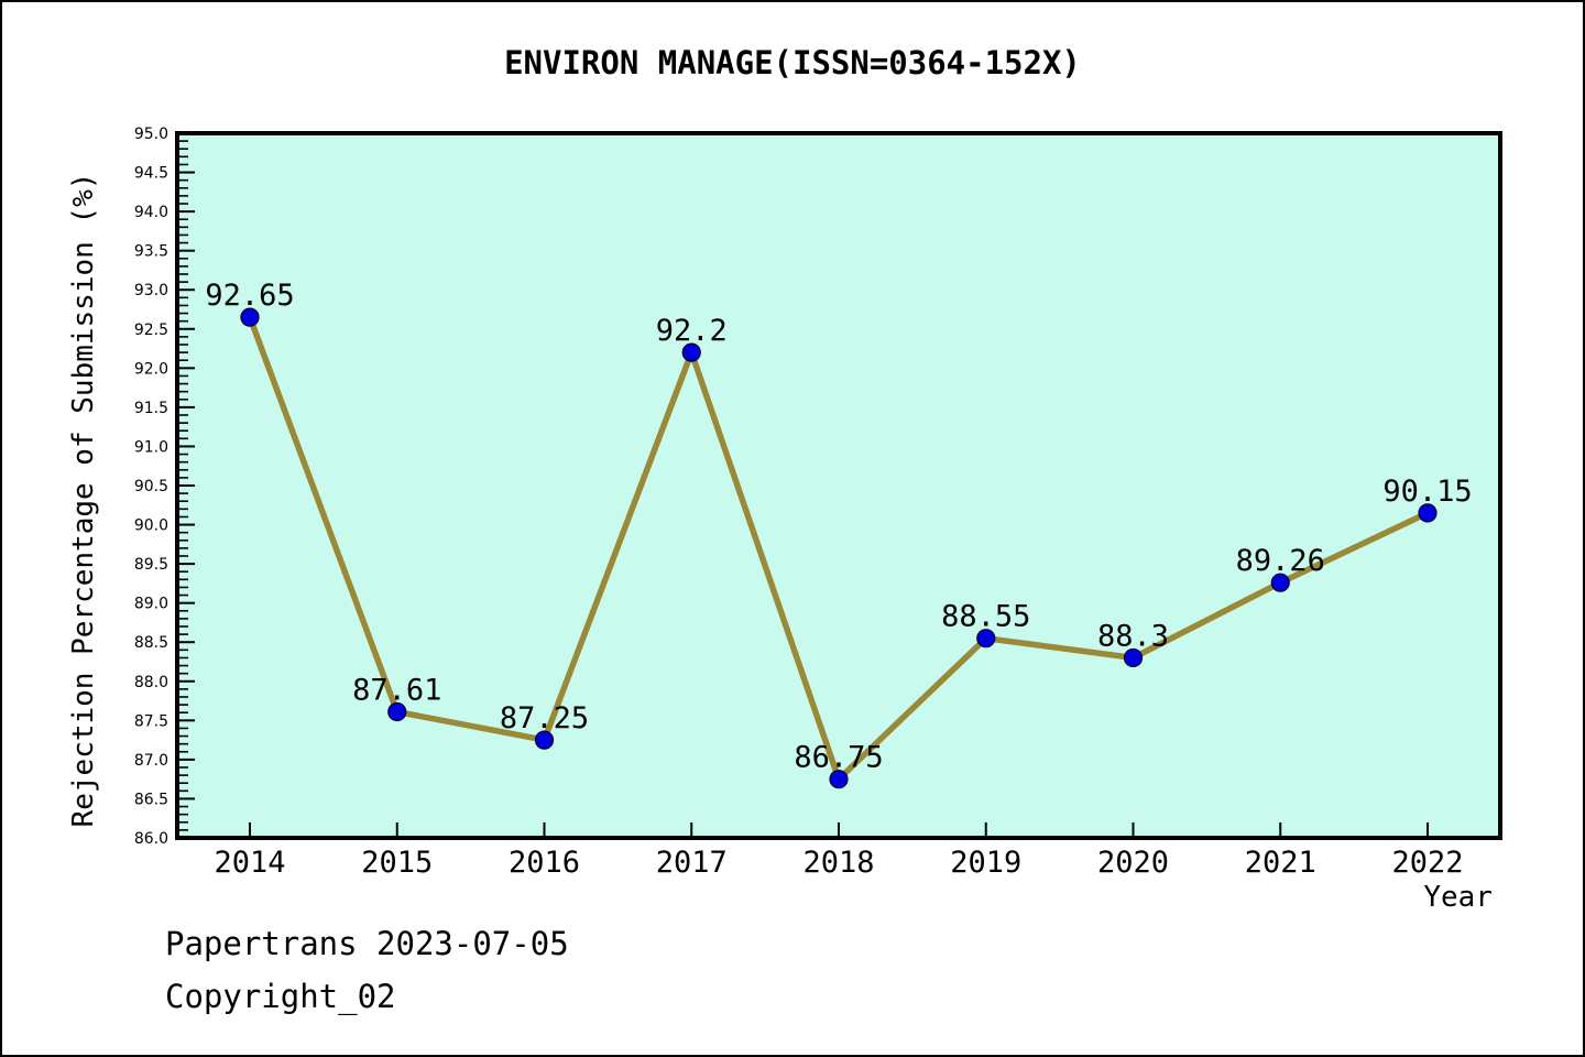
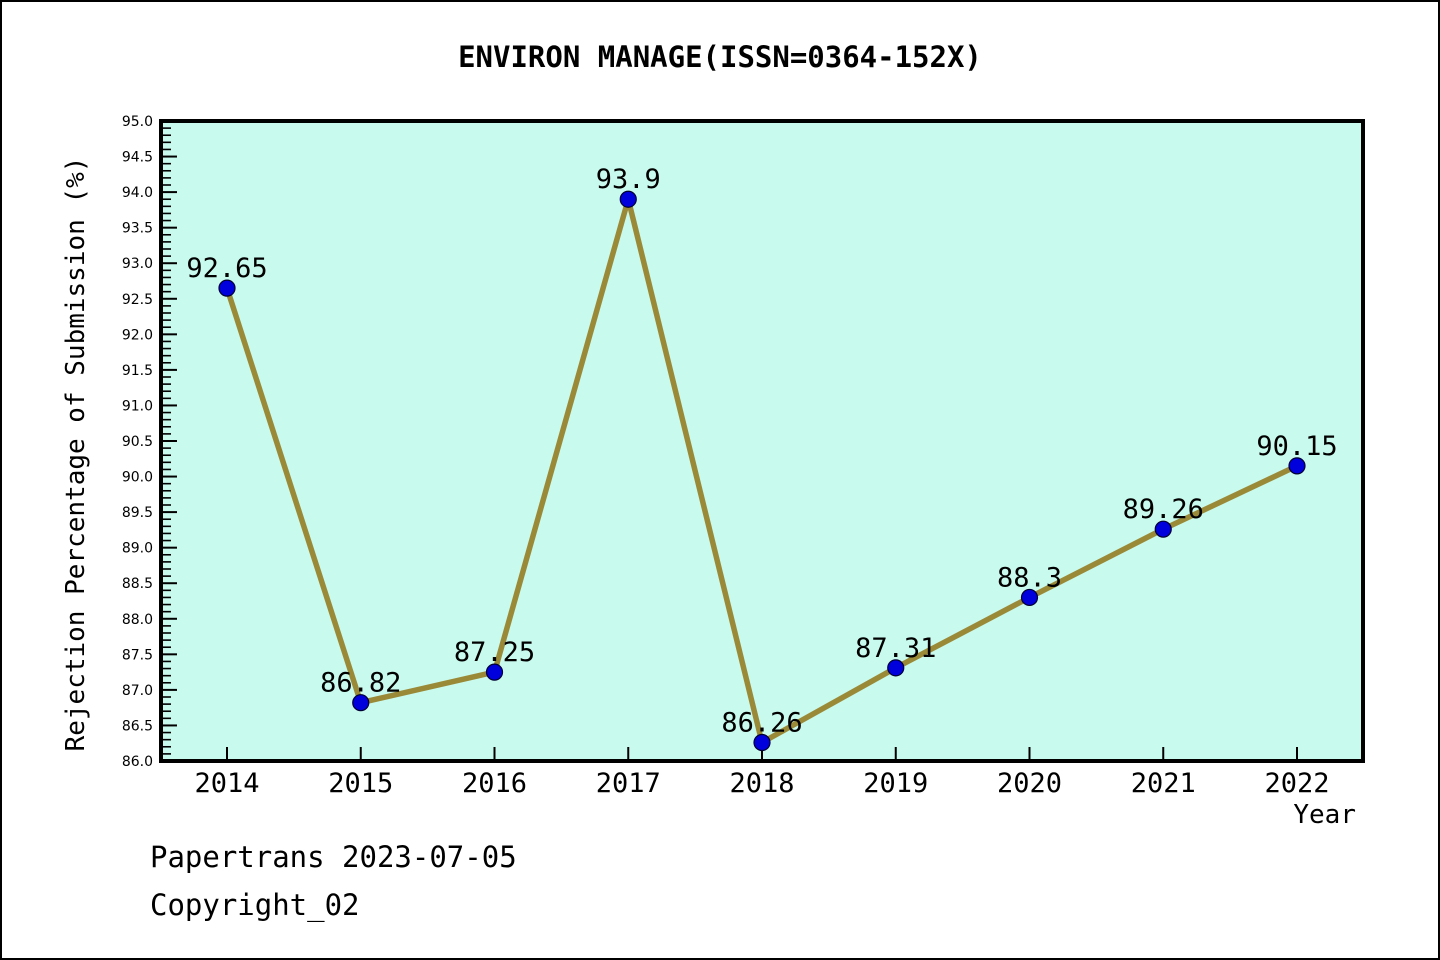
2015: 87.61 -> 86.82
2017: 92.2 -> 93.9
2018: 86.75 -> 86.26
2019: 88.55 -> 87.31
